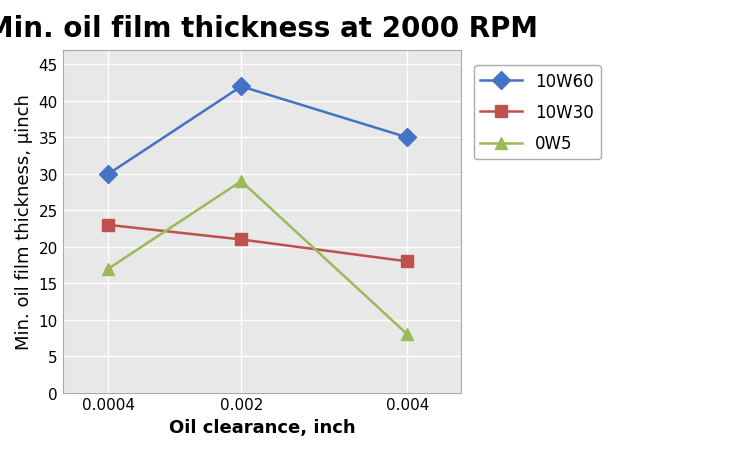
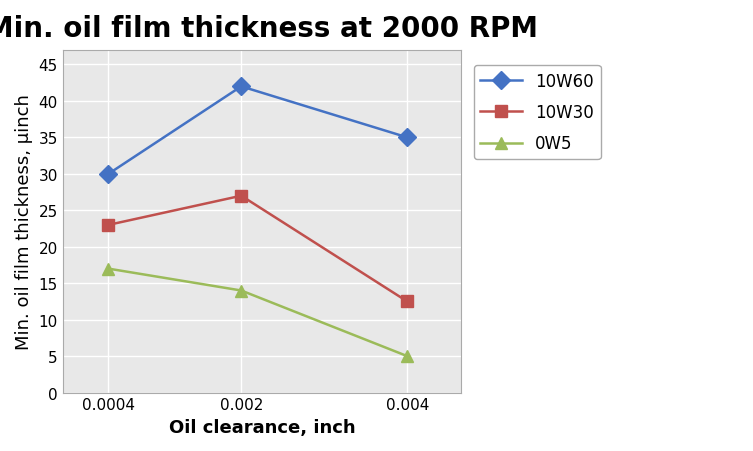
10W30/0.002: 21.0 -> 27.0
0W5/0.002: 29 -> 14
10W30/0.004: 18.0 -> 12.5
0W5/0.004: 8 -> 5
